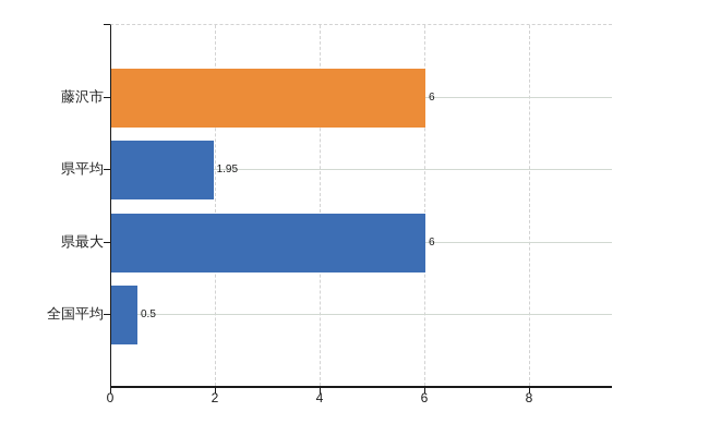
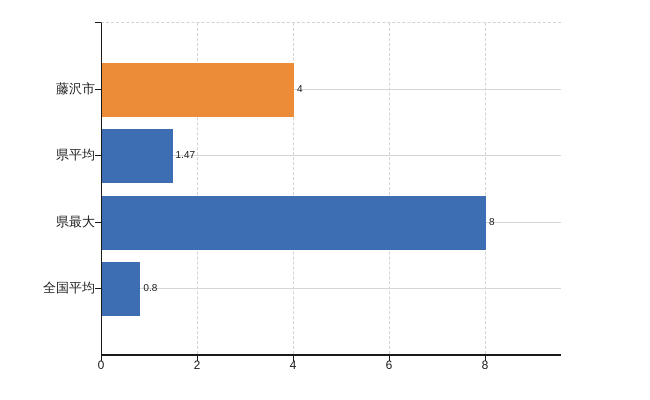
藤沢市: 6 -> 4
県平均: 1.95 -> 1.47
県最大: 6 -> 8
全国平均: 0.5 -> 0.8
